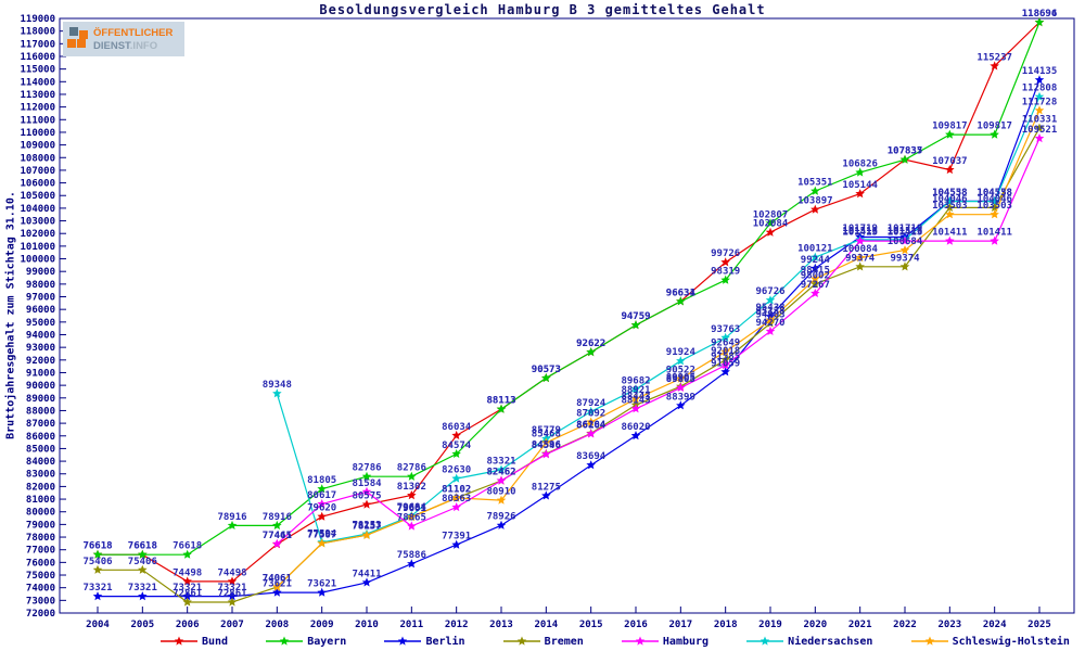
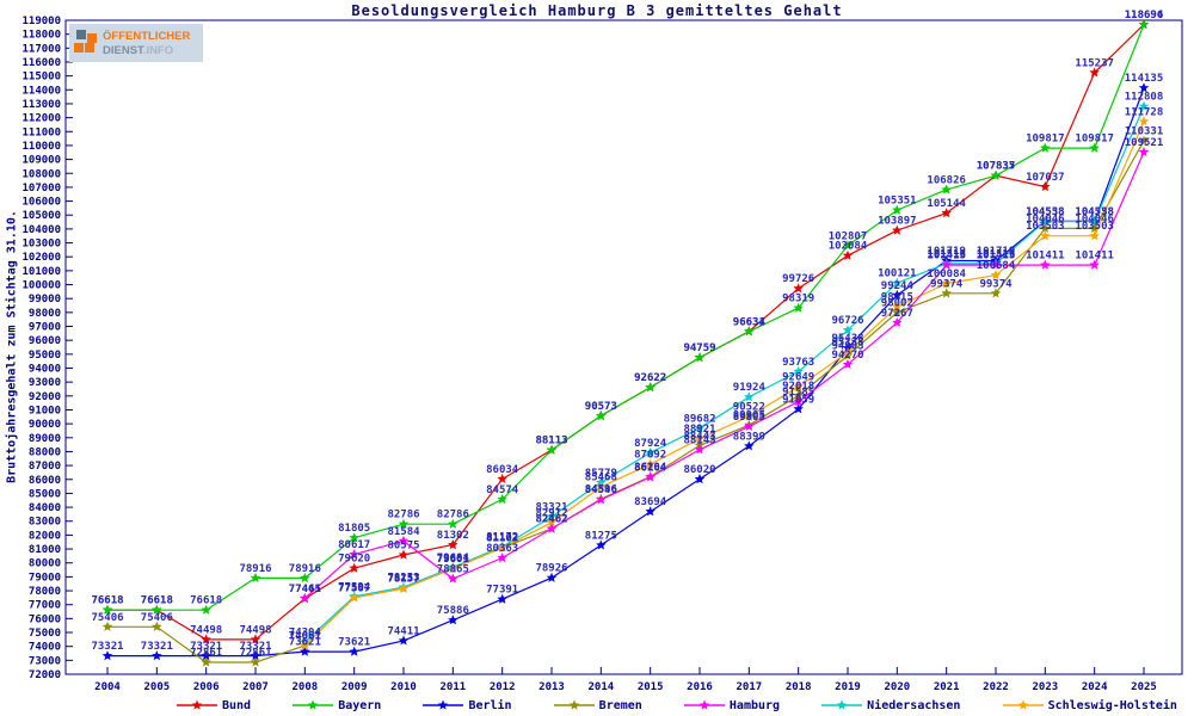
Niedersachsen/2008: 89348 -> 74304
Niedersachsen/2012: 82630 -> 81172
Schleswig-Holstein/2013: 80910 -> 82912
